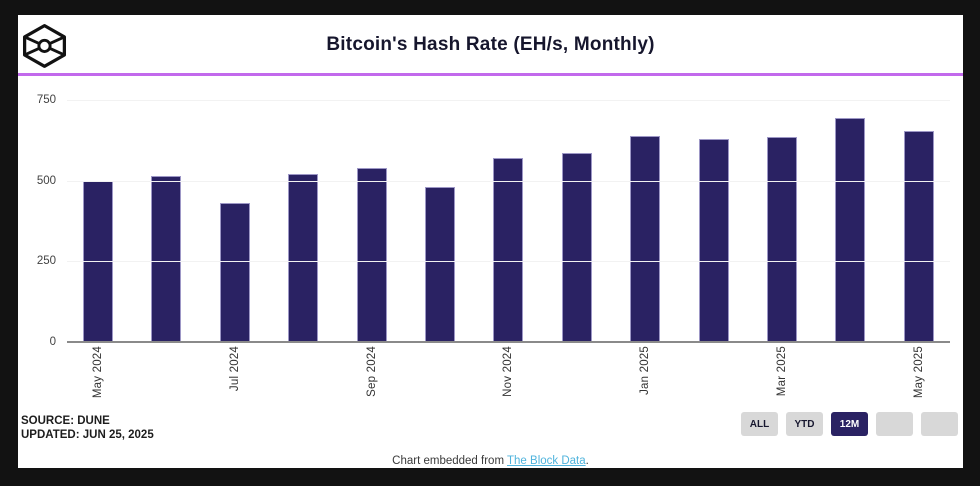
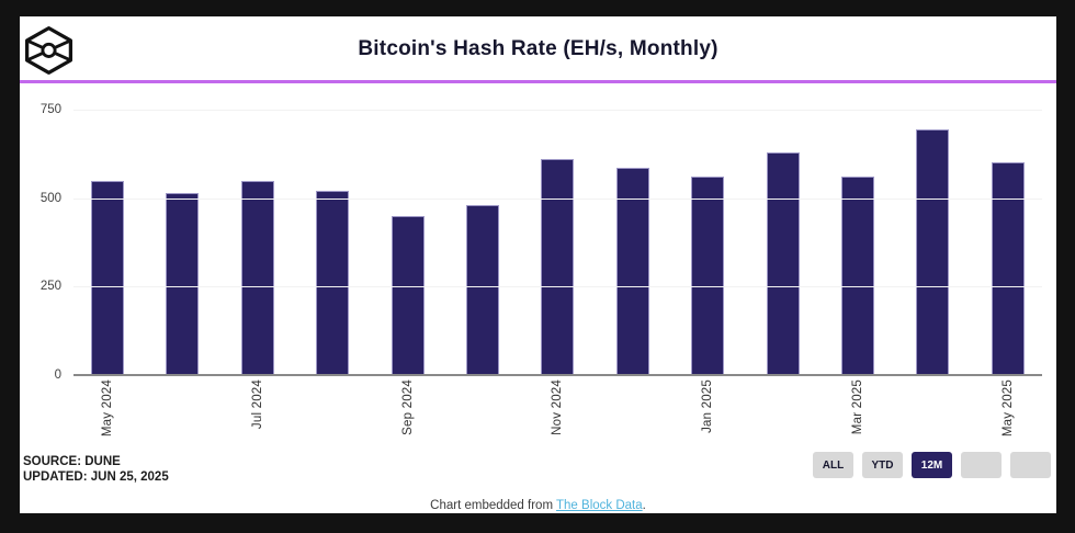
May 2024: 500 -> 550
Jul 2024: 430 -> 550
Sep 2024: 540 -> 450
Nov 2024: 570 -> 610
Jan 2025: 640 -> 560
Mar 2025: 640 -> 560
May 2025: 660 -> 600
